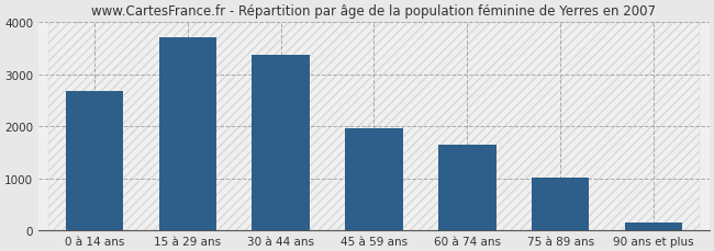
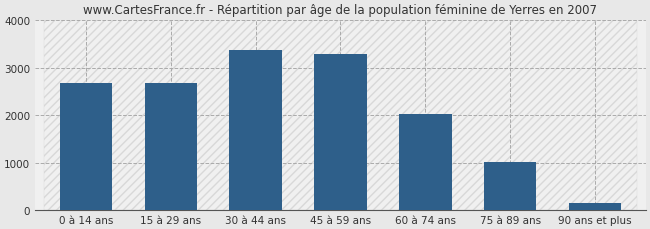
15 à 29 ans: 3700 -> 2680
45 à 59 ans: 1950 -> 3280
60 à 74 ans: 1650 -> 2020
